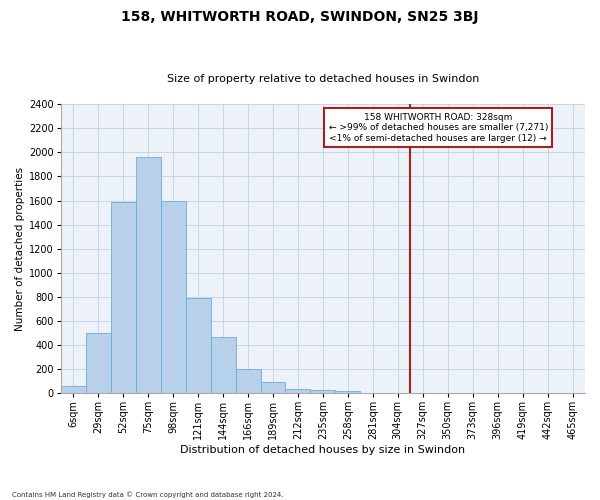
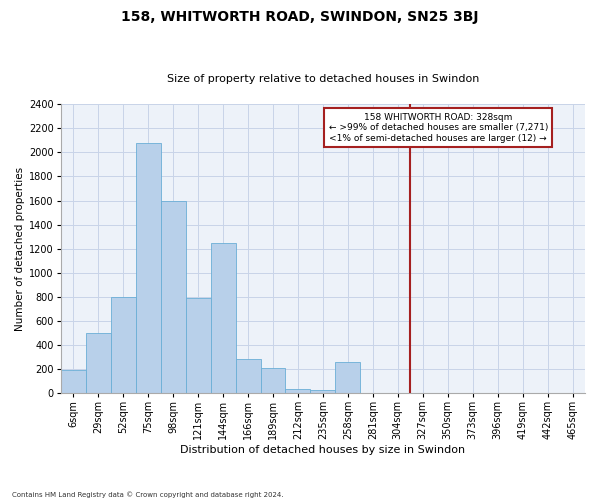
6sqm: 60 -> 190
52sqm: 1590 -> 800
75sqm: 1960 -> 2080
144sqm: 470 -> 1250
166sqm: 200 -> 280
189sqm: 100 -> 210
258sqm: 20 -> 260
